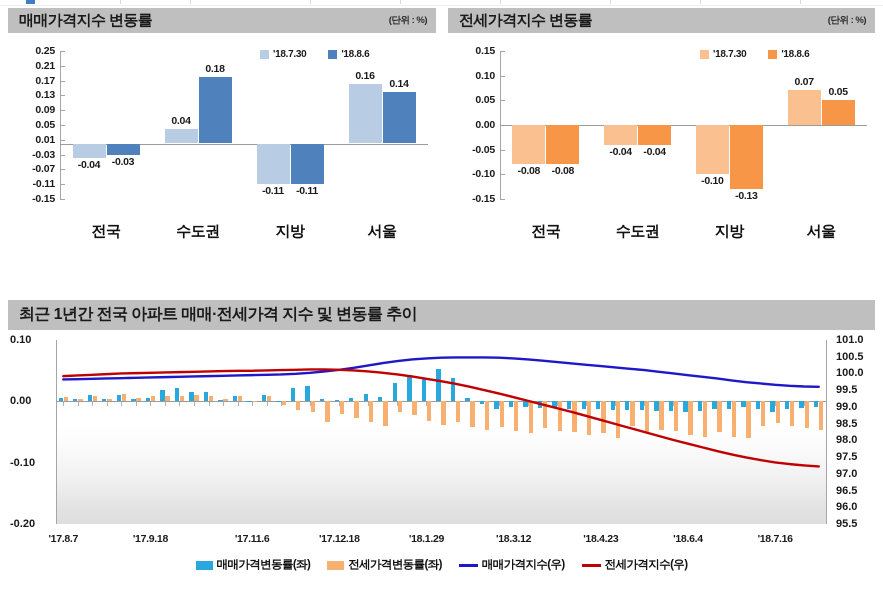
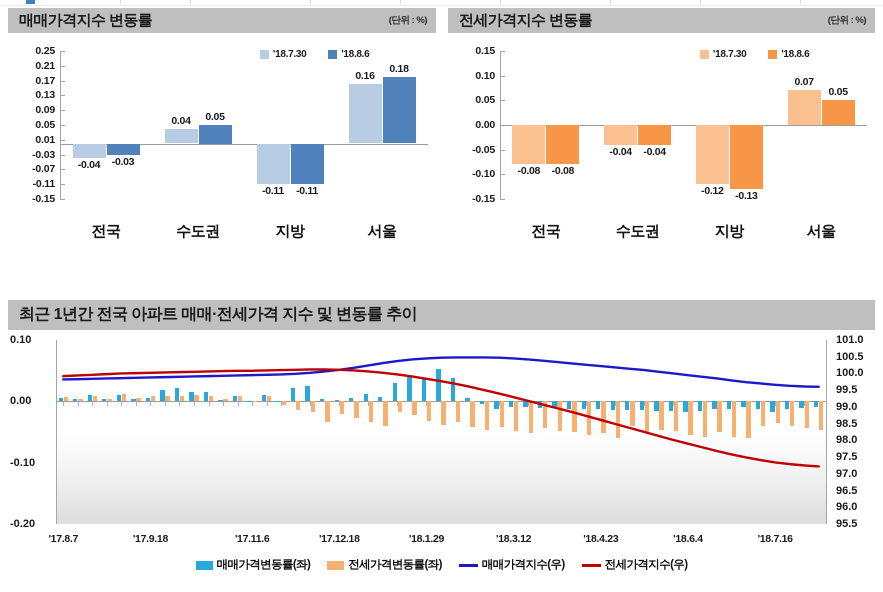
매매가격지수 변동률/'18.8.6/수도권: 0.18 -> 0.05
매매가격지수 변동률/'18.8.6/서울: 0.14 -> 0.18
전세가격지수 변동률/'18.7.30/지방: -0.10 -> -0.12
